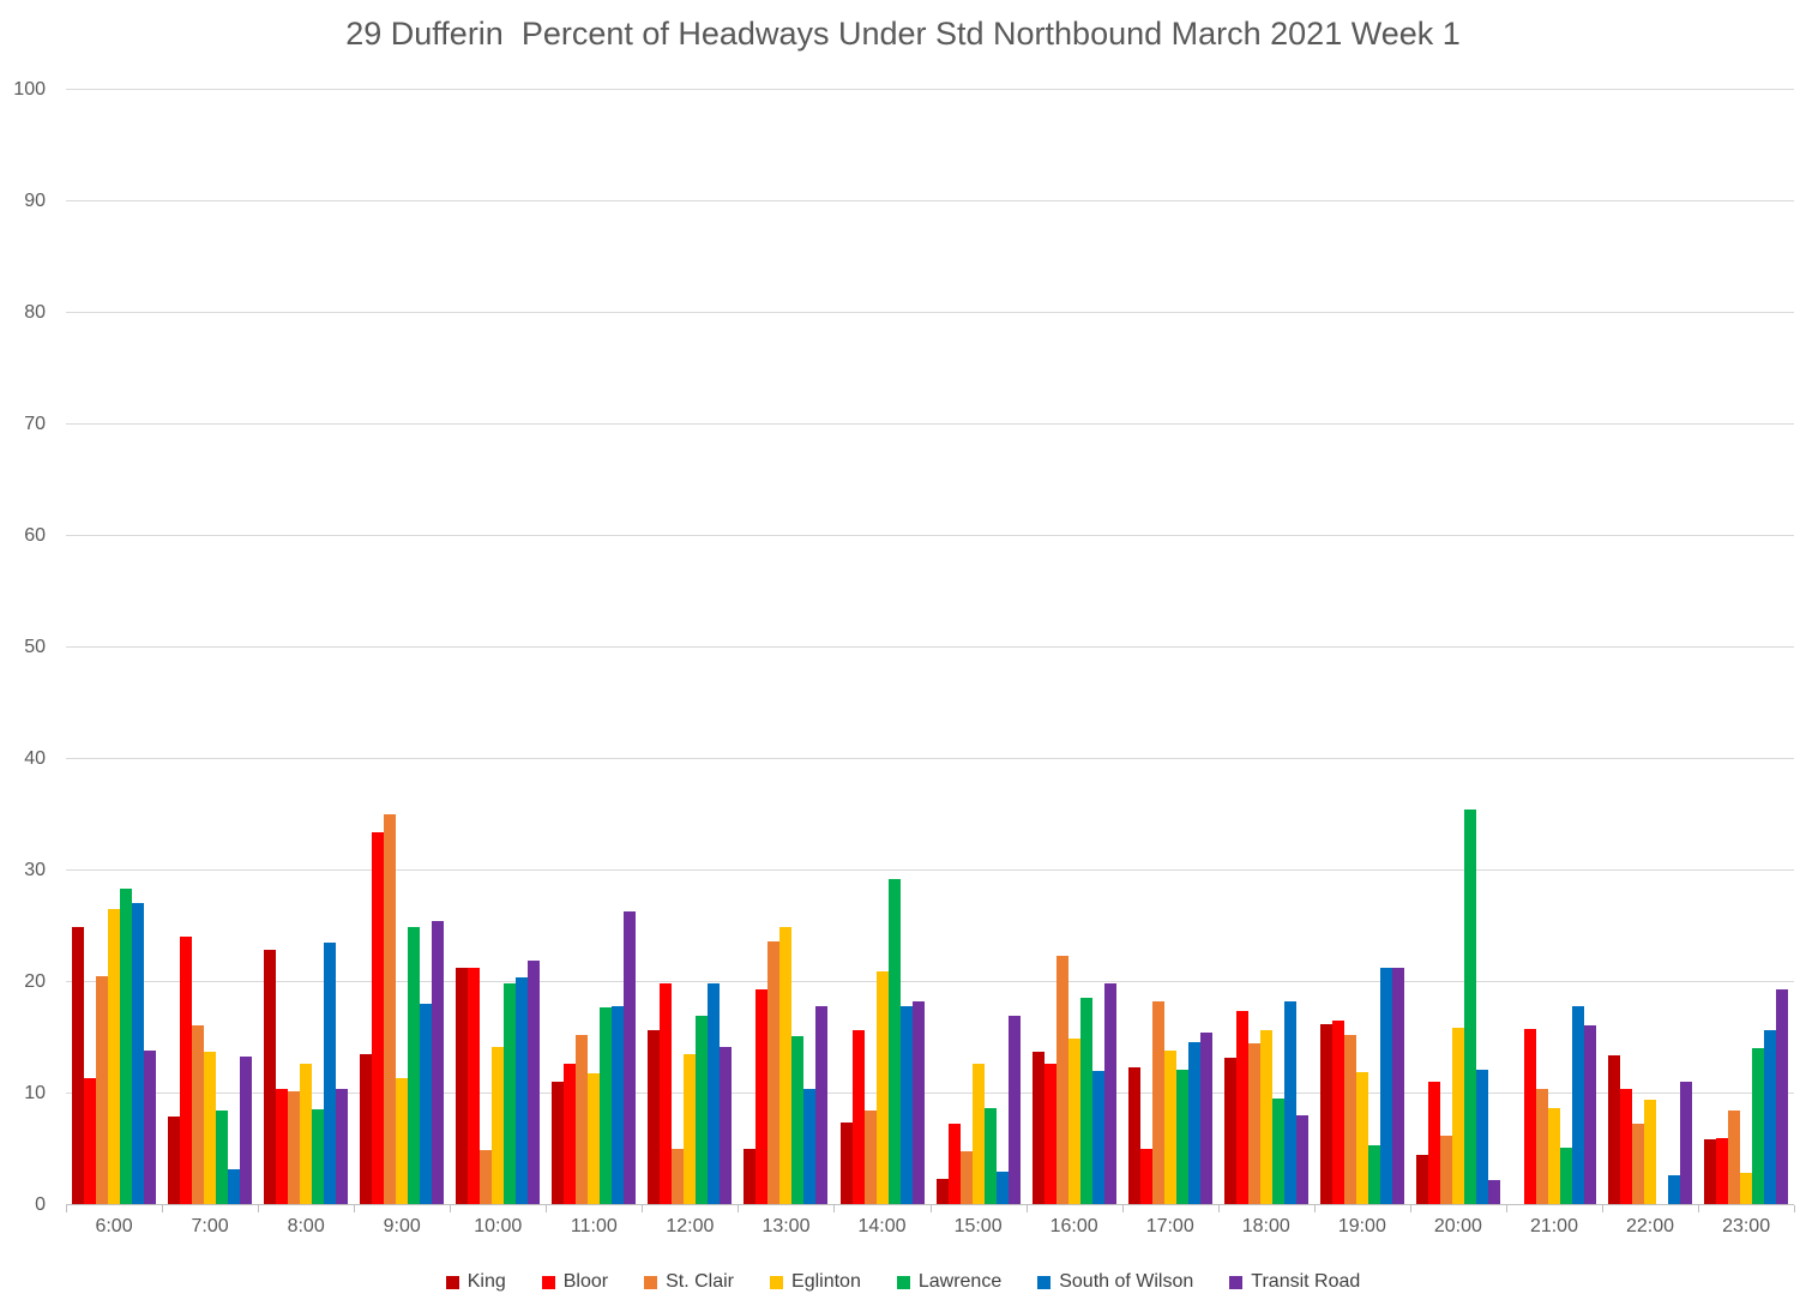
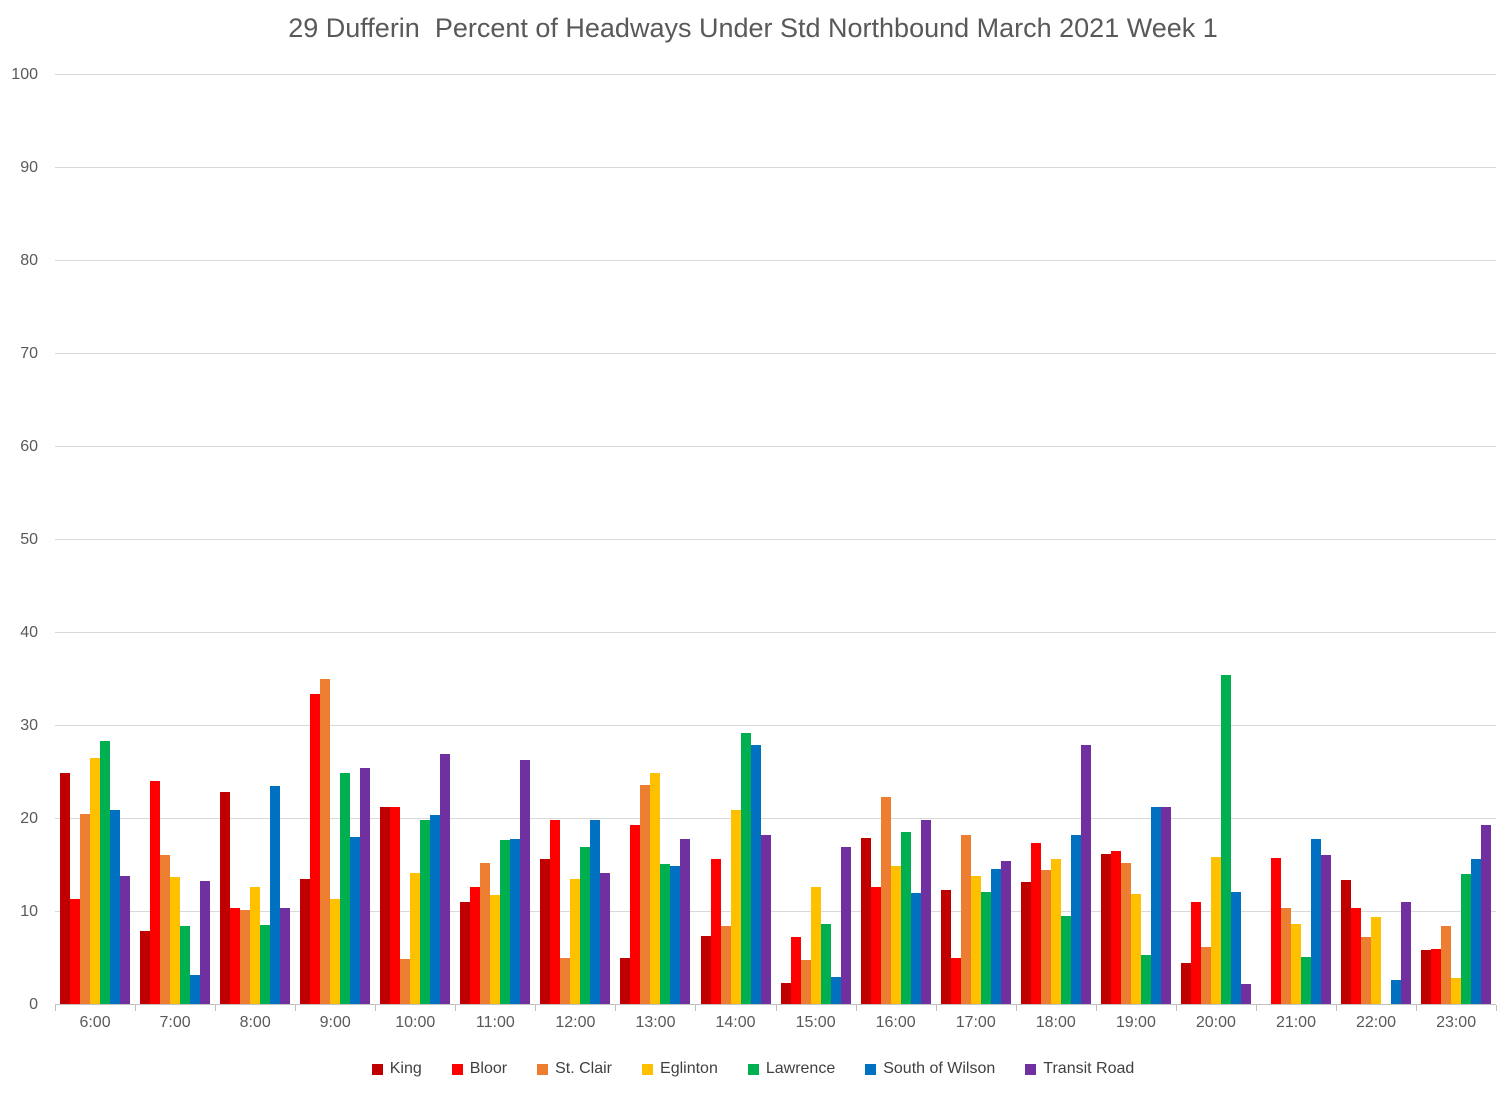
South of Wilson/6:00: 27 -> 21
Transit Road/10:00: 22 -> 27
South of Wilson/13:00: 10 -> 15
South of Wilson/14:00: 18 -> 28
King/16:00: 14 -> 18
Transit Road/18:00: 8 -> 28
